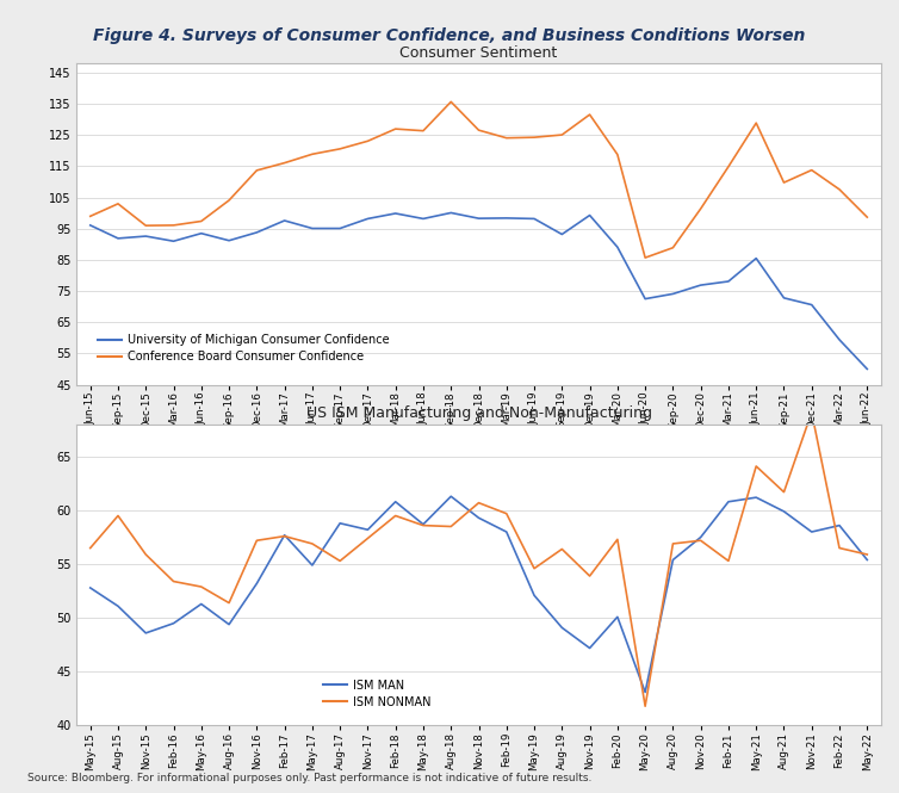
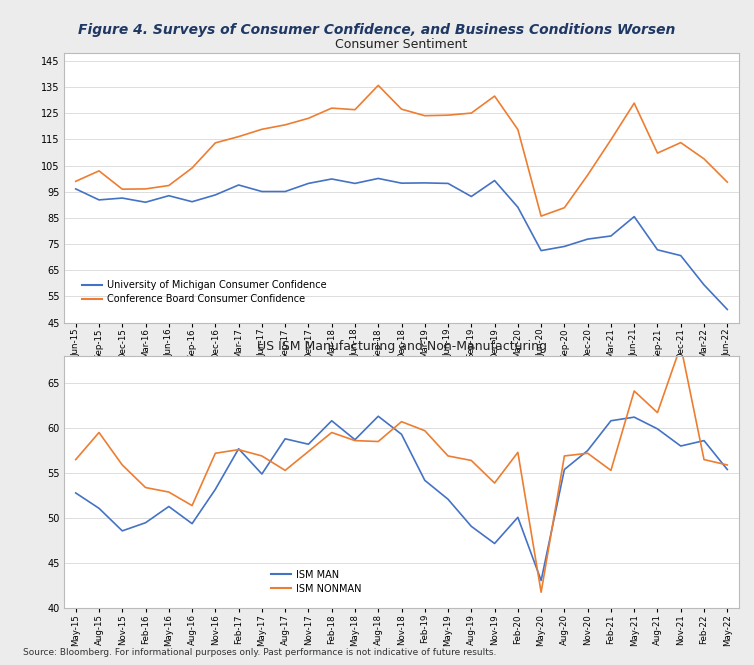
US ISM Manufacturing and Non-Manufacturing/ISM MAN/Feb-19: 58.0 -> 54.2
US ISM Manufacturing and Non-Manufacturing/ISM NONMAN/May-19: 54.6 -> 56.9
